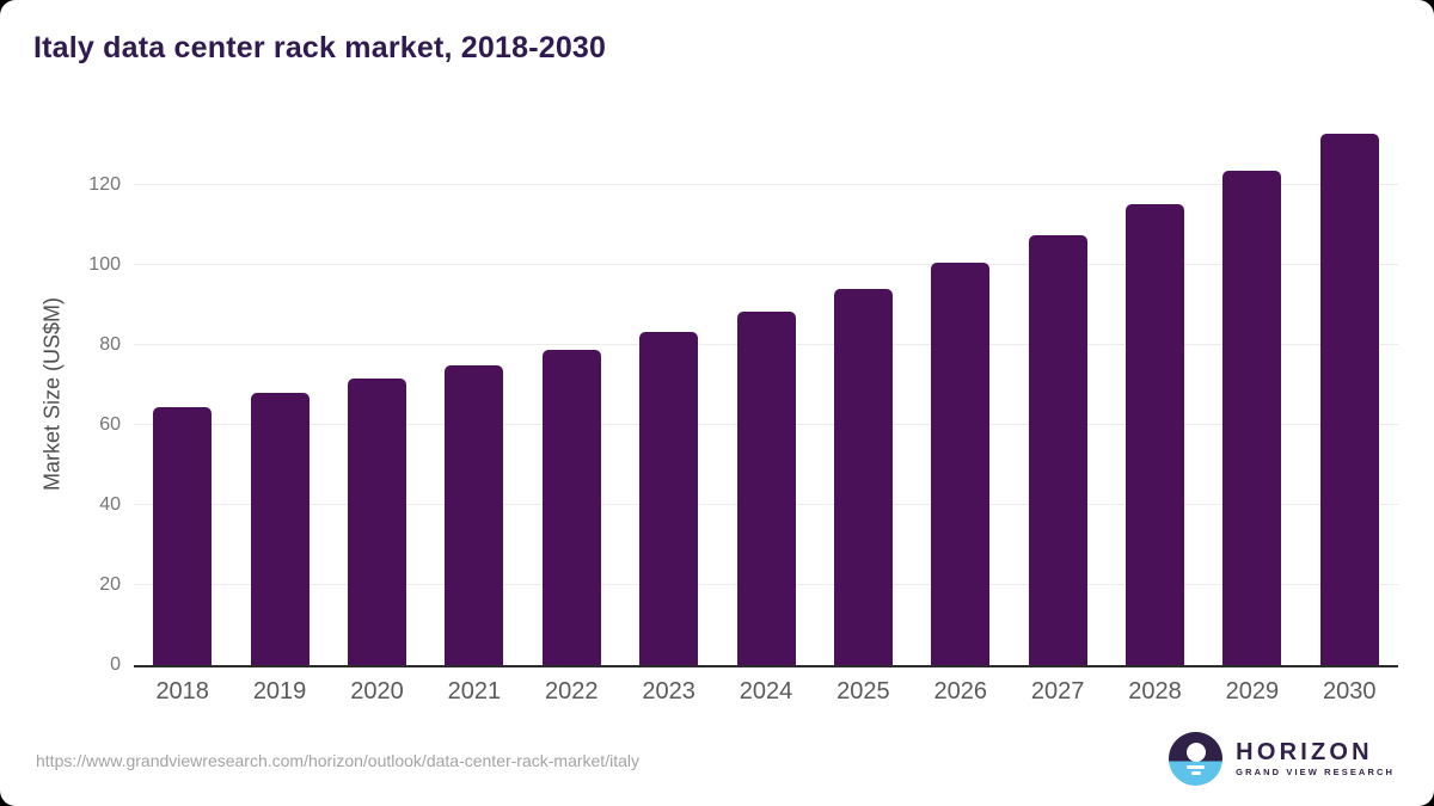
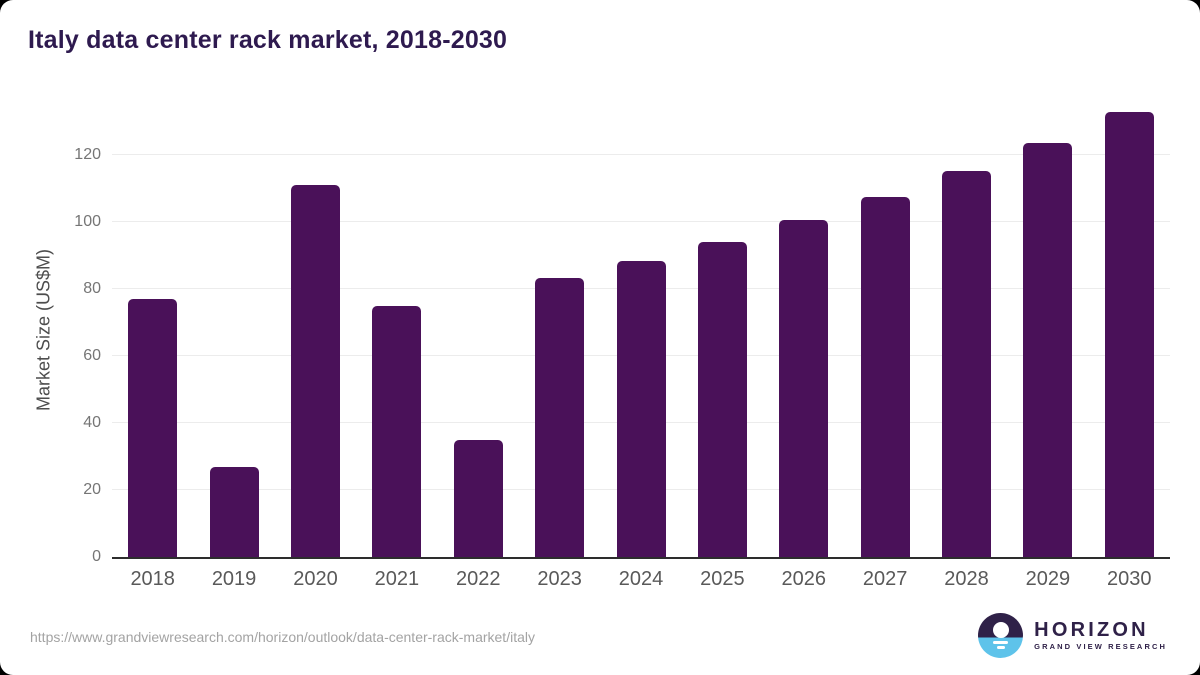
2018: 65 -> 77
2019: 68 -> 27
2020: 72 -> 111
2022: 79 -> 35
